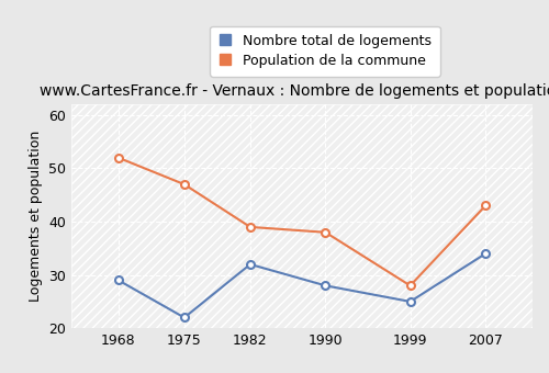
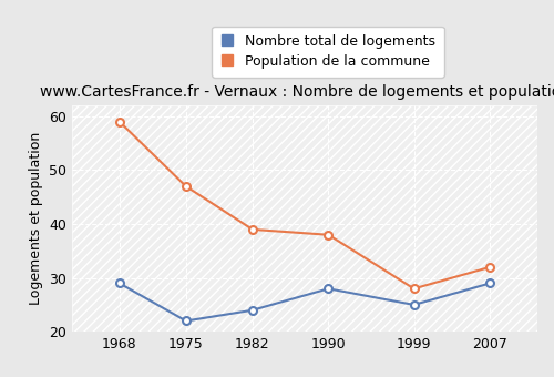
Population de la commune/1968: 52 -> 59
Nombre total de logements/1982: 32 -> 24
Nombre total de logements/2007: 34 -> 29
Population de la commune/2007: 43 -> 32
